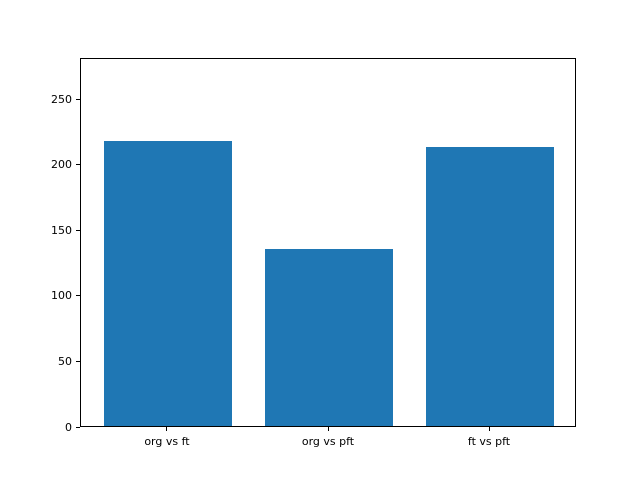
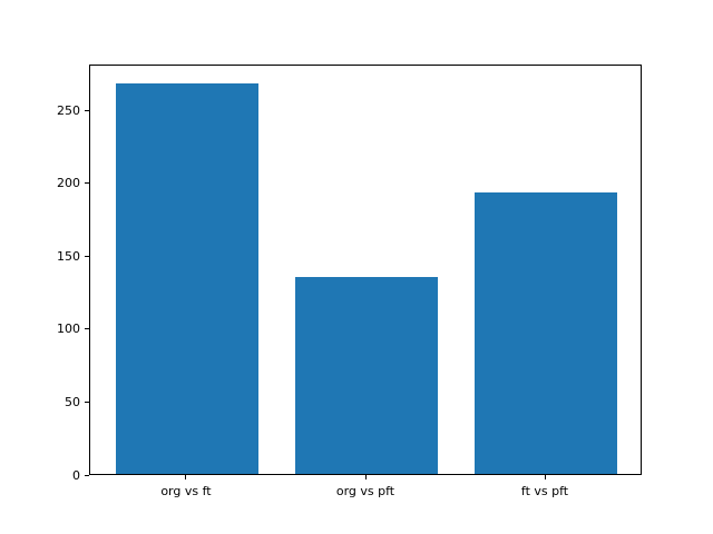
org vs ft: 217 -> 268
ft vs pft: 213 -> 193
